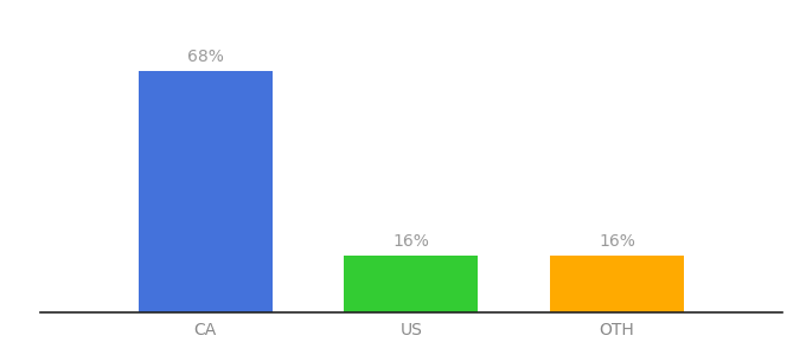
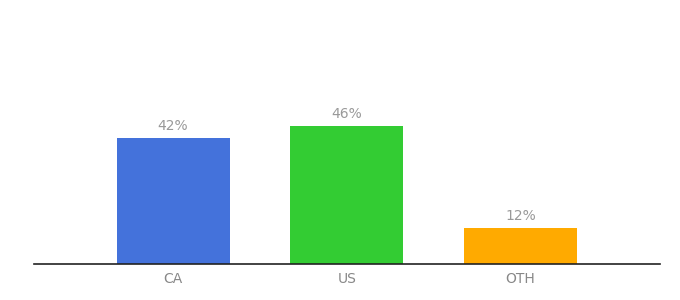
CA: 68% -> 42%
US: 16% -> 46%
OTH: 16% -> 12%
